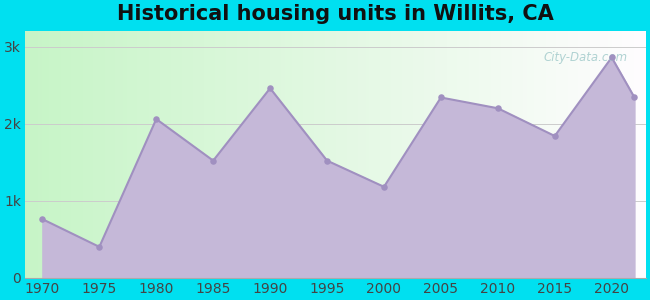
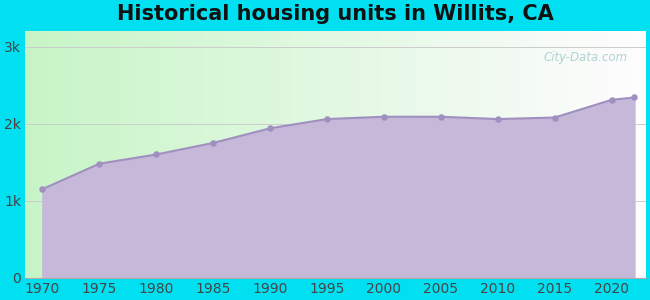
1970: 0.76k -> 1.15k
1975: 0.40k -> 1.48k
1980: 2.06k -> 1.60k
1985: 1.52k -> 1.75k
1990: 2.46k -> 1.94k
1995: 1.52k -> 2.06k
2000: 1.18k -> 2.09k
2005: 2.34k -> 2.09k
2010: 2.20k -> 2.06k
2015: 1.84k -> 2.08k
2020: 2.86k -> 2.31k
